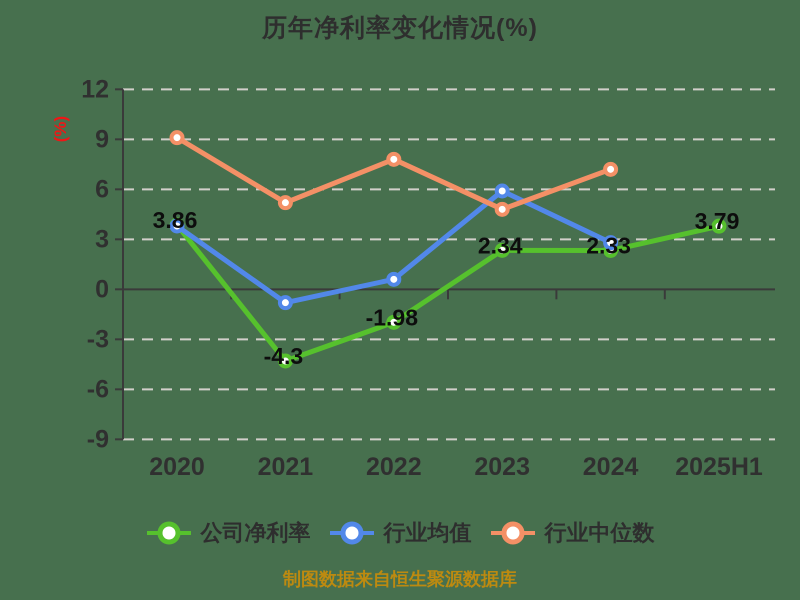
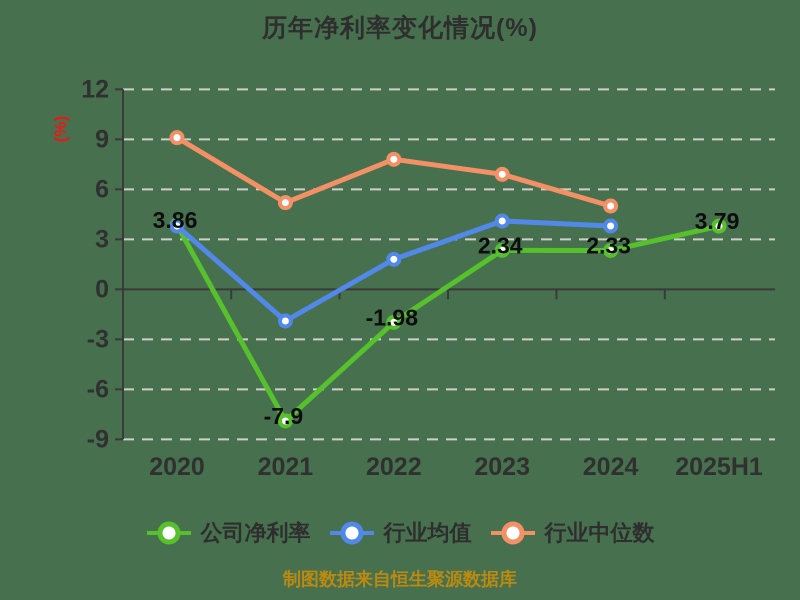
公司净利率/2021: -4.3 -> -7.9
行业均值/2021: -0.8 -> -1.9
行业均值/2022: 0.6 -> 1.8
行业均值/2023: 5.9 -> 4.1
行业中位数/2023: 4.8 -> 6.9
行业均值/2024: 2.8 -> 3.8
行业中位数/2024: 7.2 -> 5.0
